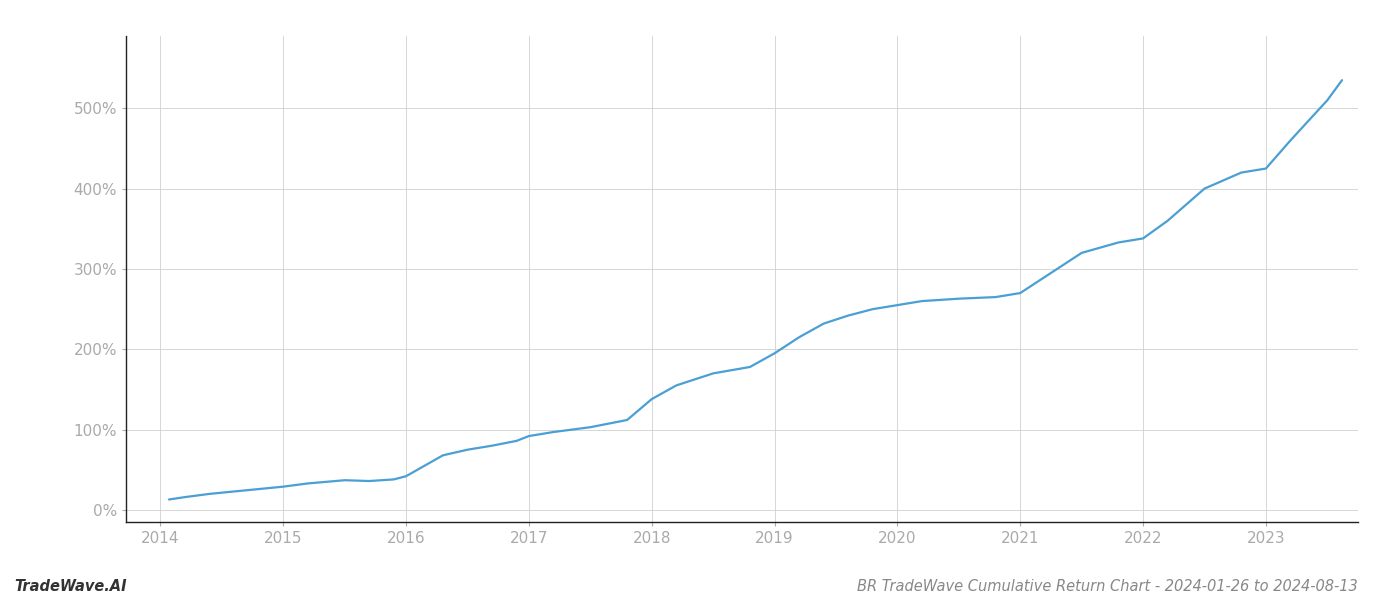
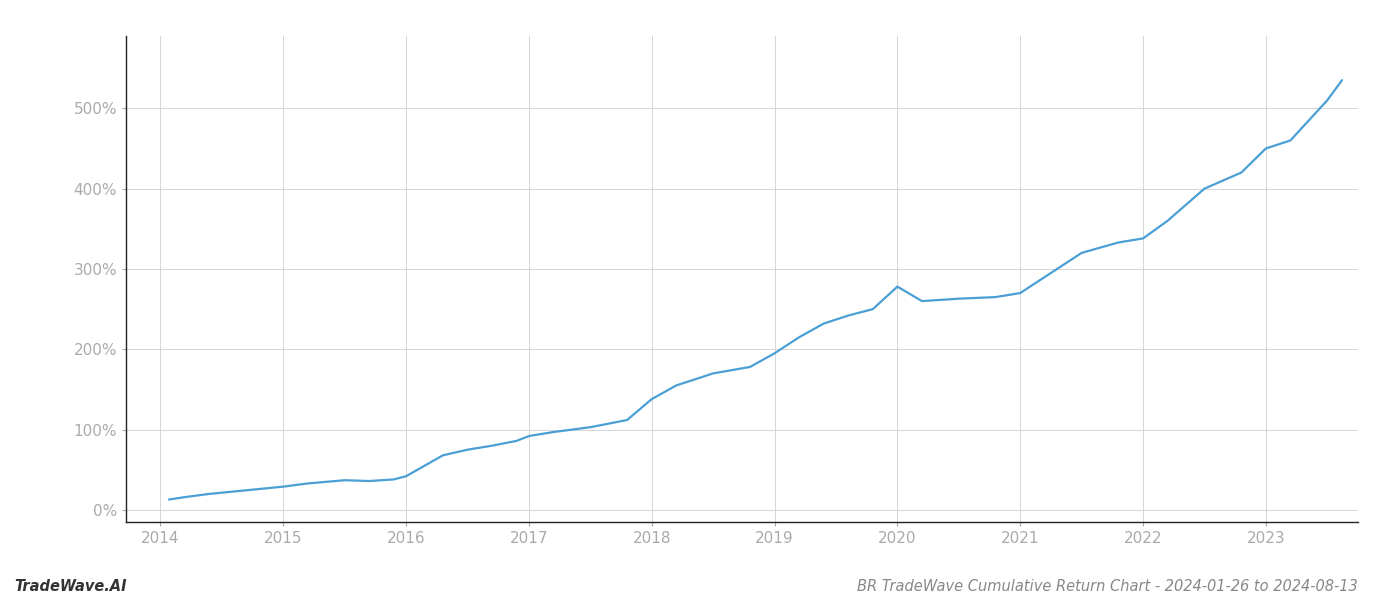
2020: 255% -> 278%
2023: 425% -> 450%
